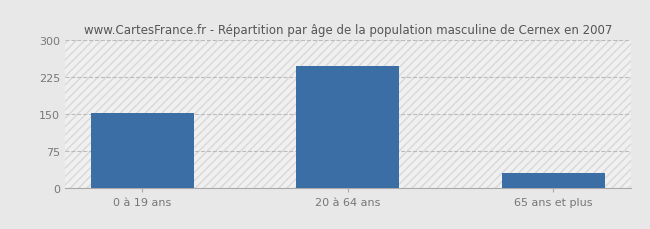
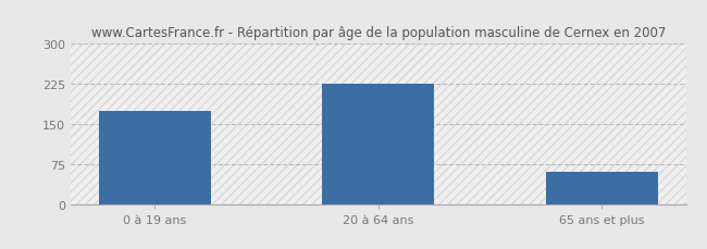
0 à 19 ans: 152 -> 175
20 à 64 ans: 248 -> 225
65 ans et plus: 30 -> 60
